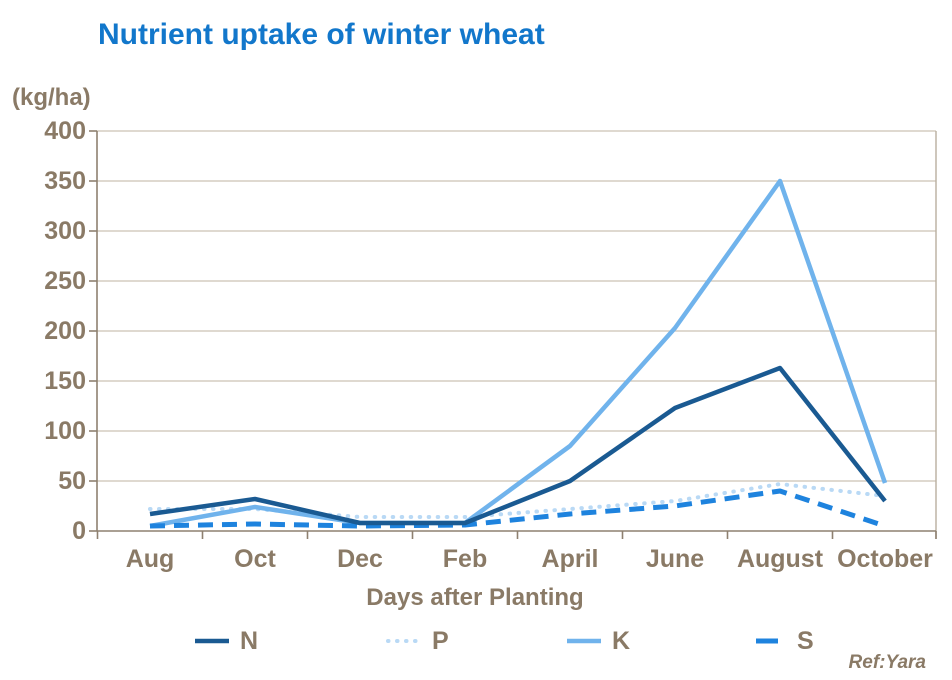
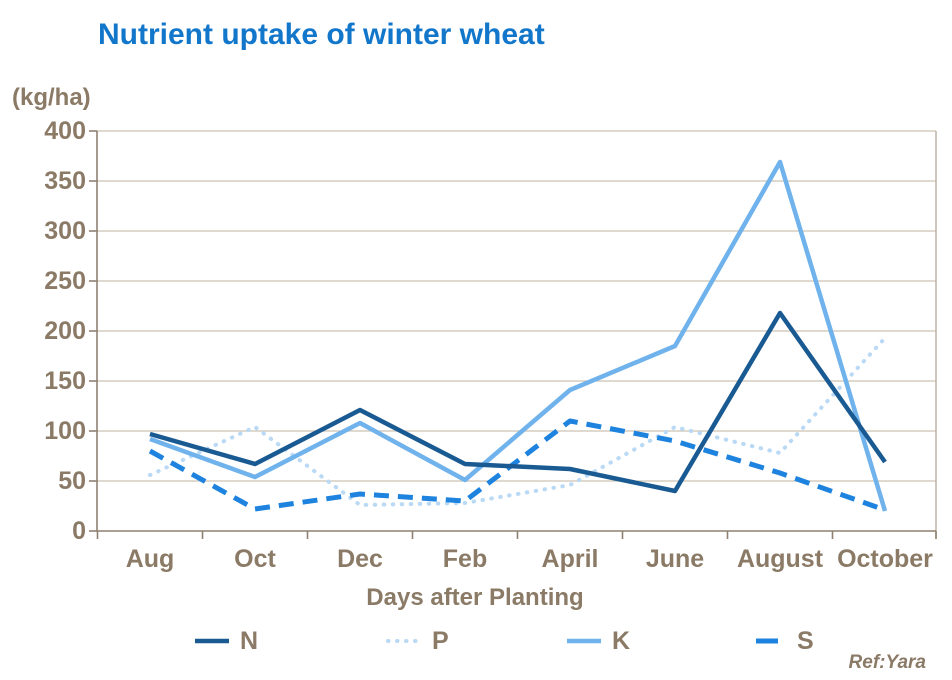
N/Aug: 17 -> 97
P/Aug: 22 -> 56
K/Aug: 5 -> 92
S/Aug: 5 -> 80
N/Oct: 32 -> 67
P/Oct: 22 -> 104
K/Oct: 24 -> 54
S/Oct: 7 -> 22
N/Dec: 8 -> 121
P/Dec: 14 -> 26
K/Dec: 8 -> 108
S/Dec: 5 -> 37
N/Feb: 8 -> 67
P/Feb: 14 -> 28
K/Feb: 8 -> 51
S/Feb: 6 -> 30
N/April: 50 -> 62
P/April: 22 -> 46
K/April: 85 -> 141
S/April: 17 -> 110
N/June: 123 -> 40
P/June: 30 -> 104
K/June: 203 -> 185
S/June: 25 -> 90
N/August: 163 -> 218
P/August: 47 -> 78
K/August: 350 -> 369
S/August: 40 -> 58
N/October: 30 -> 69
P/October: 35 -> 193
K/October: 48 -> 20
S/October: 5 -> 21
